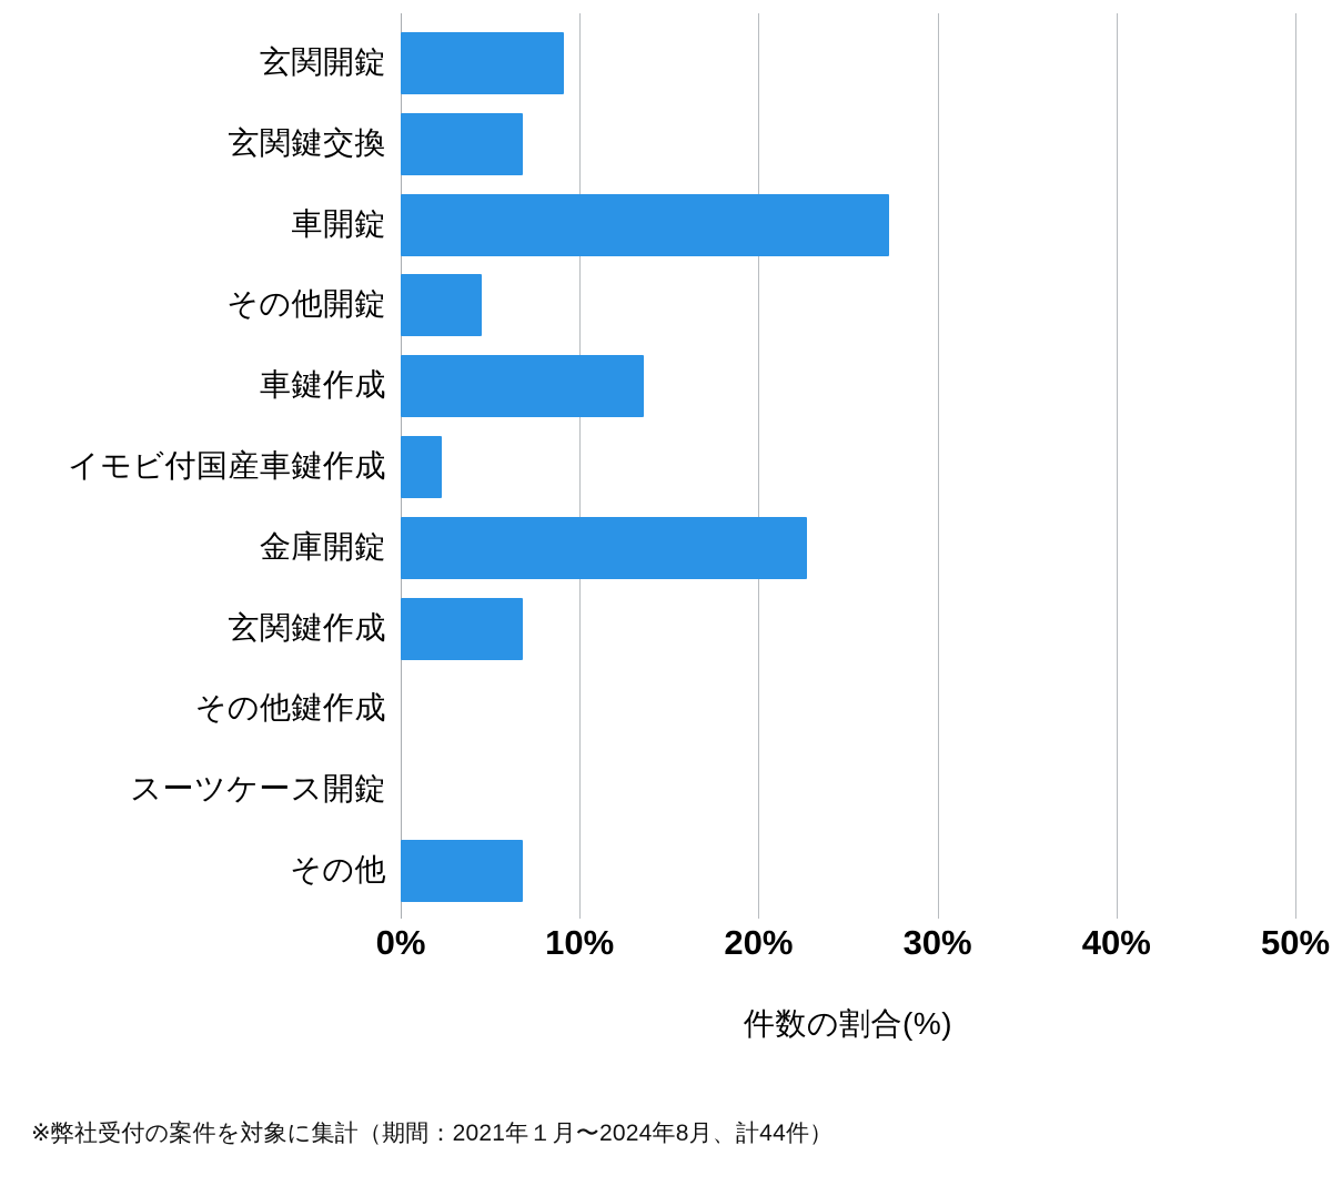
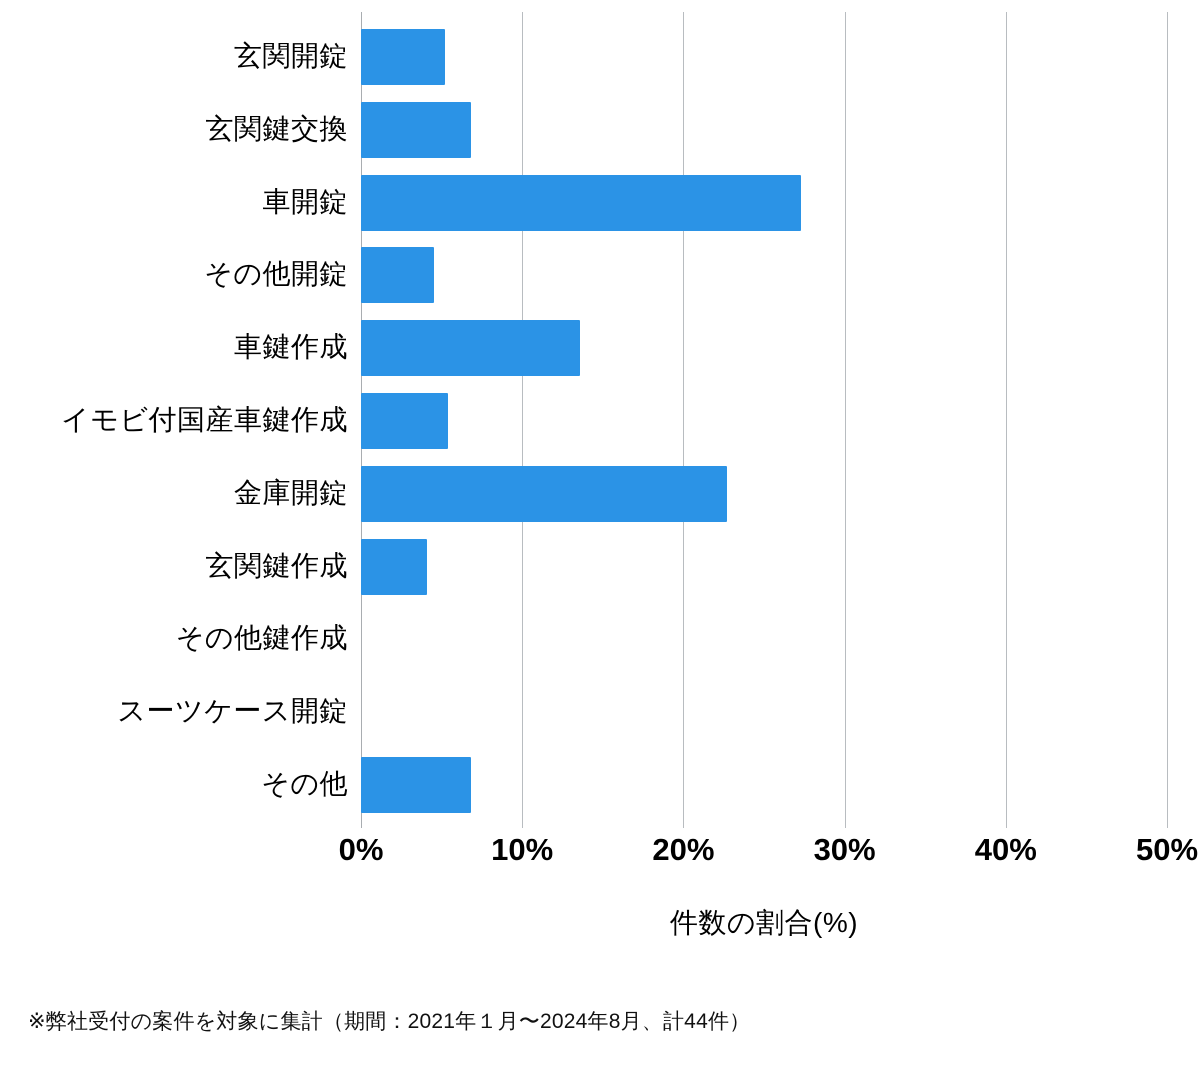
玄関開錠: 9.1% -> 5.2%
イモビ付国産車鍵作成: 2.3% -> 5.4%
玄関鍵作成: 6.8% -> 4.1%
